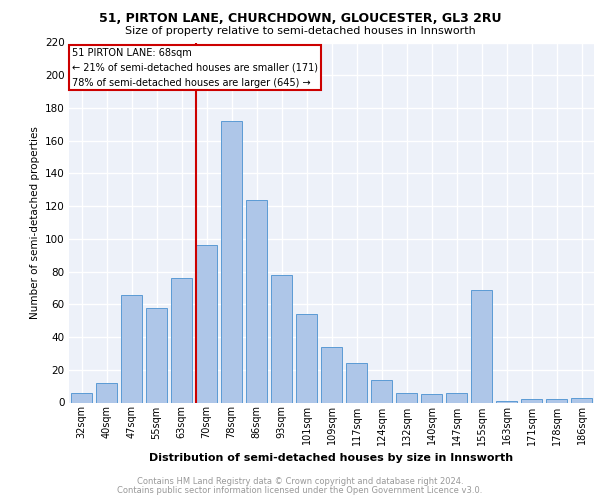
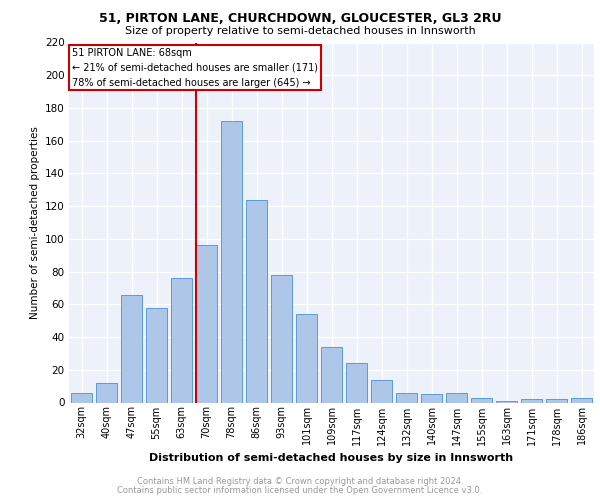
155sqm: 69 -> 3
